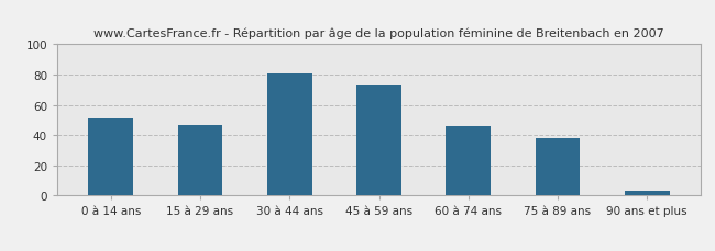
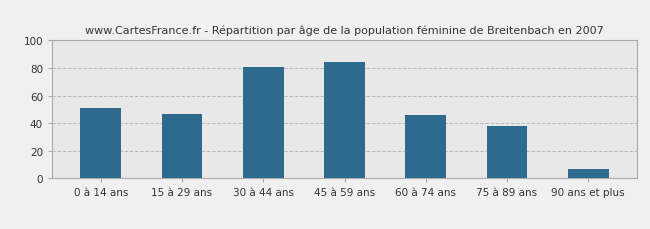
45 à 59 ans: 73 -> 84
90 ans et plus: 3 -> 7
